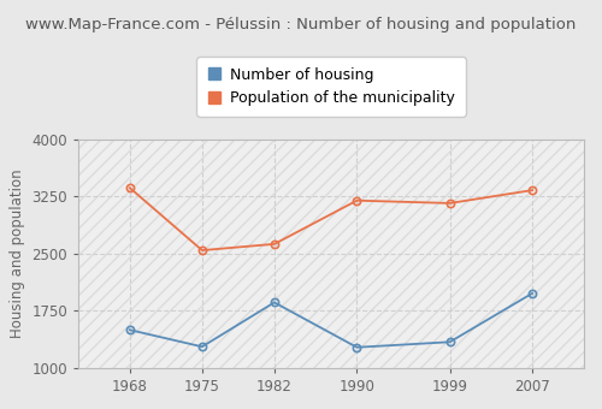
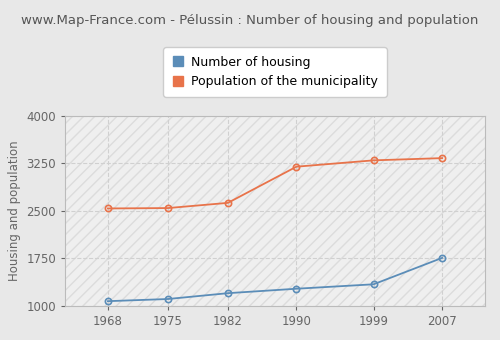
Number of housing/1968: 1500 -> 1080
Population of the municipality/1968: 3360 -> 2540
Number of housing/1975: 1280 -> 1110
Number of housing/1982: 1860 -> 1200
Population of the municipality/1999: 3160 -> 3300
Number of housing/2007: 1980 -> 1760
